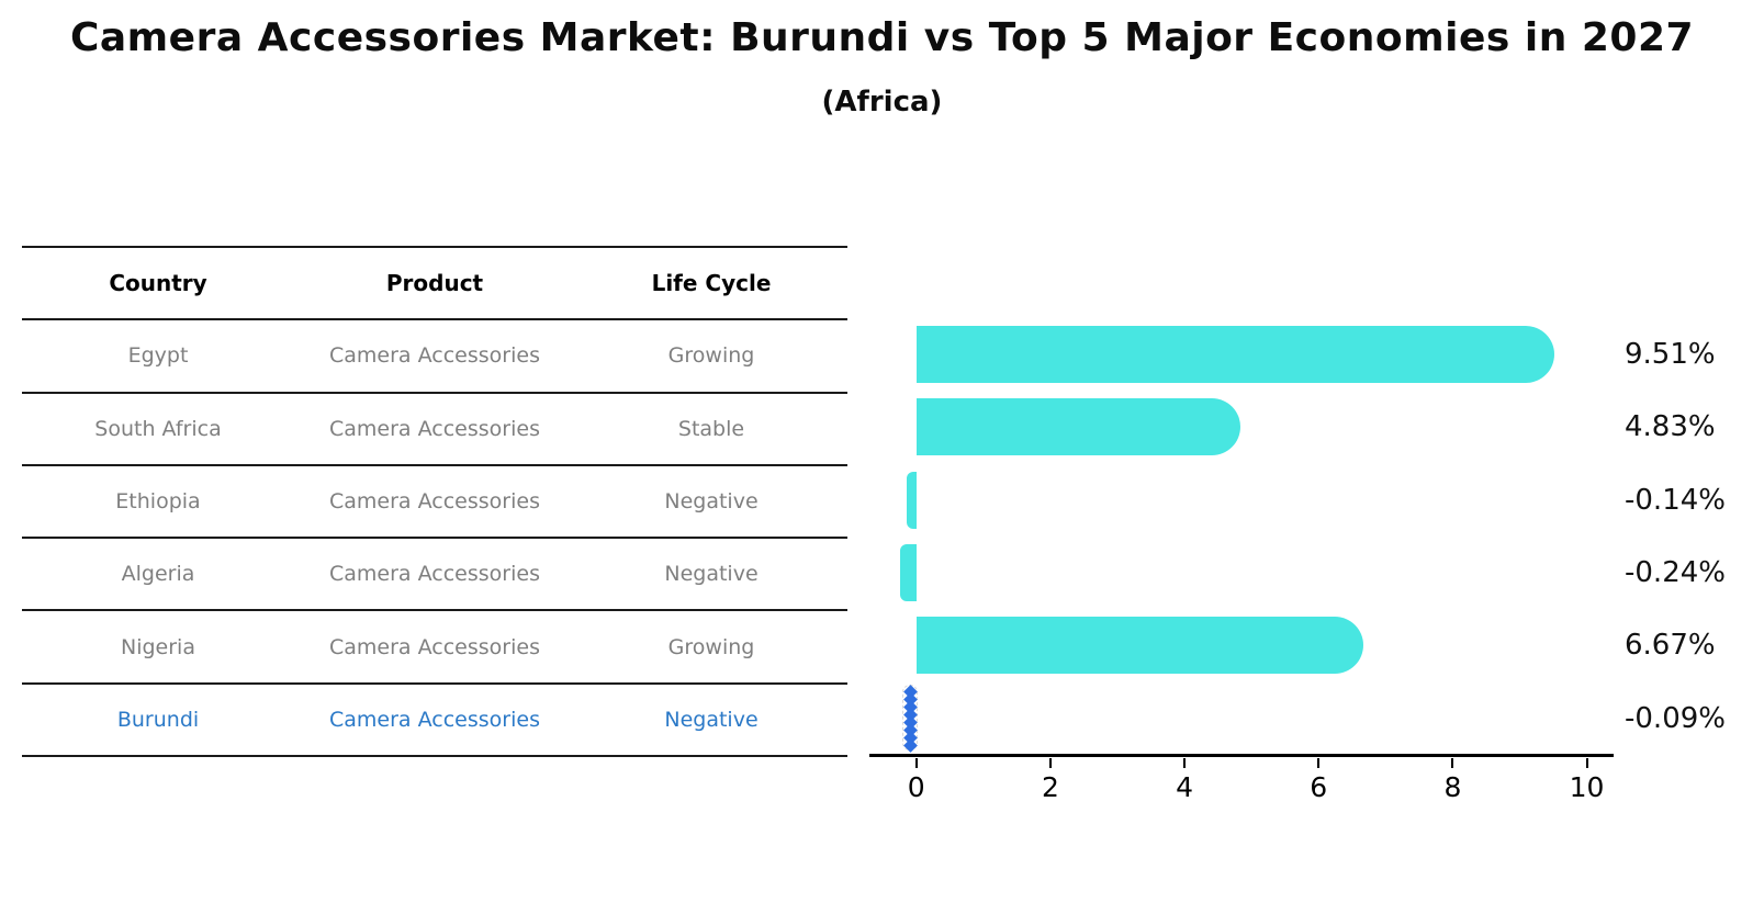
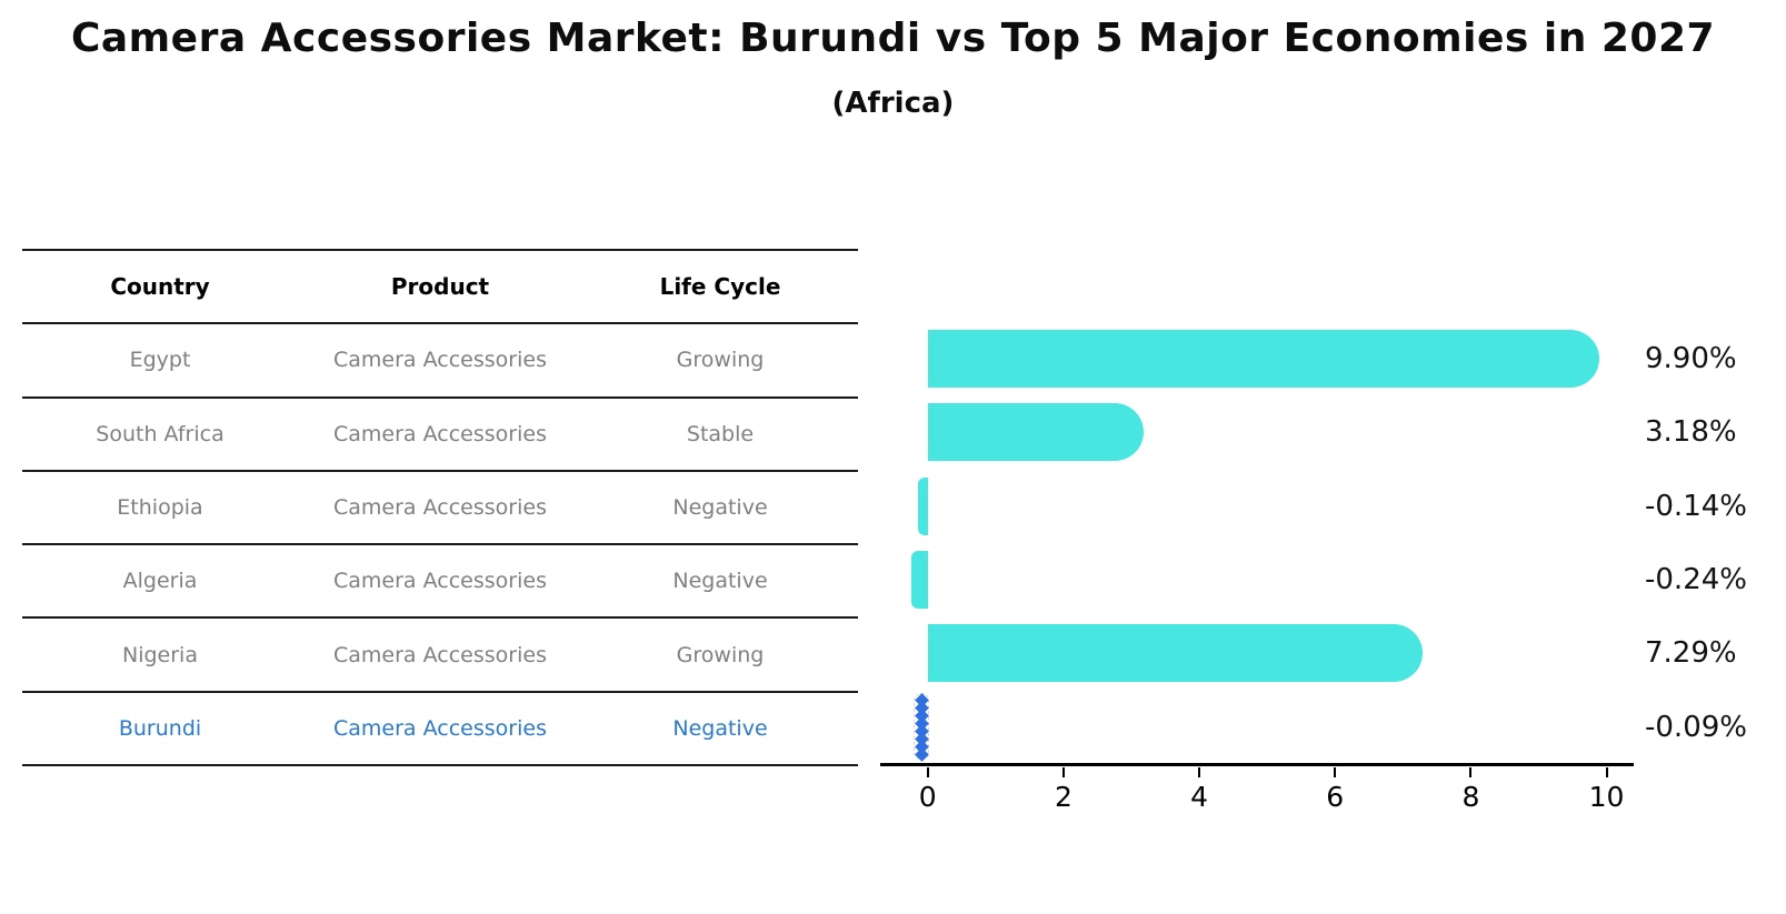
Egypt: 9.51% -> 9.90%
South Africa: 4.83% -> 3.18%
Nigeria: 6.67% -> 7.29%
